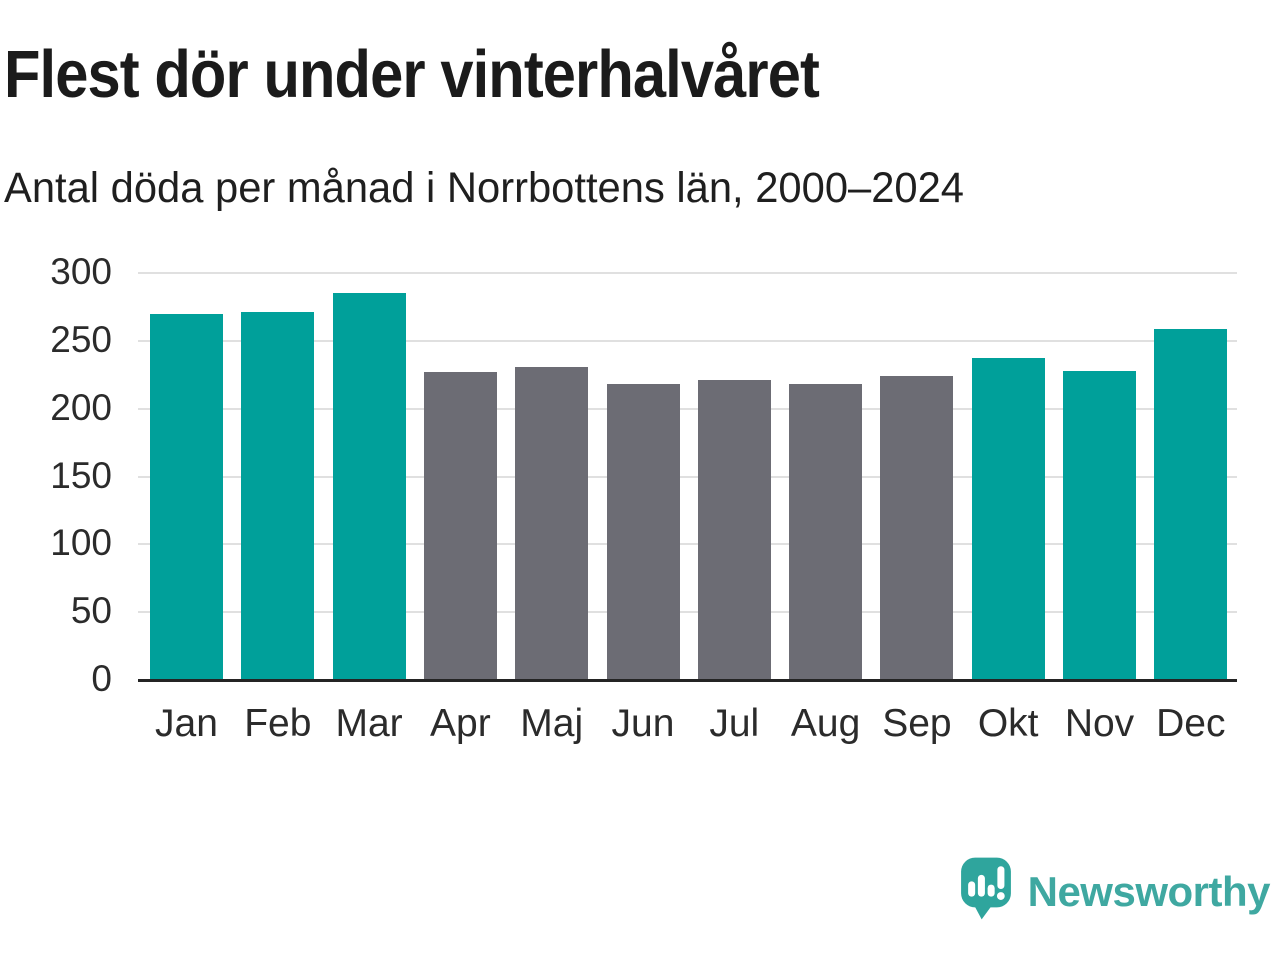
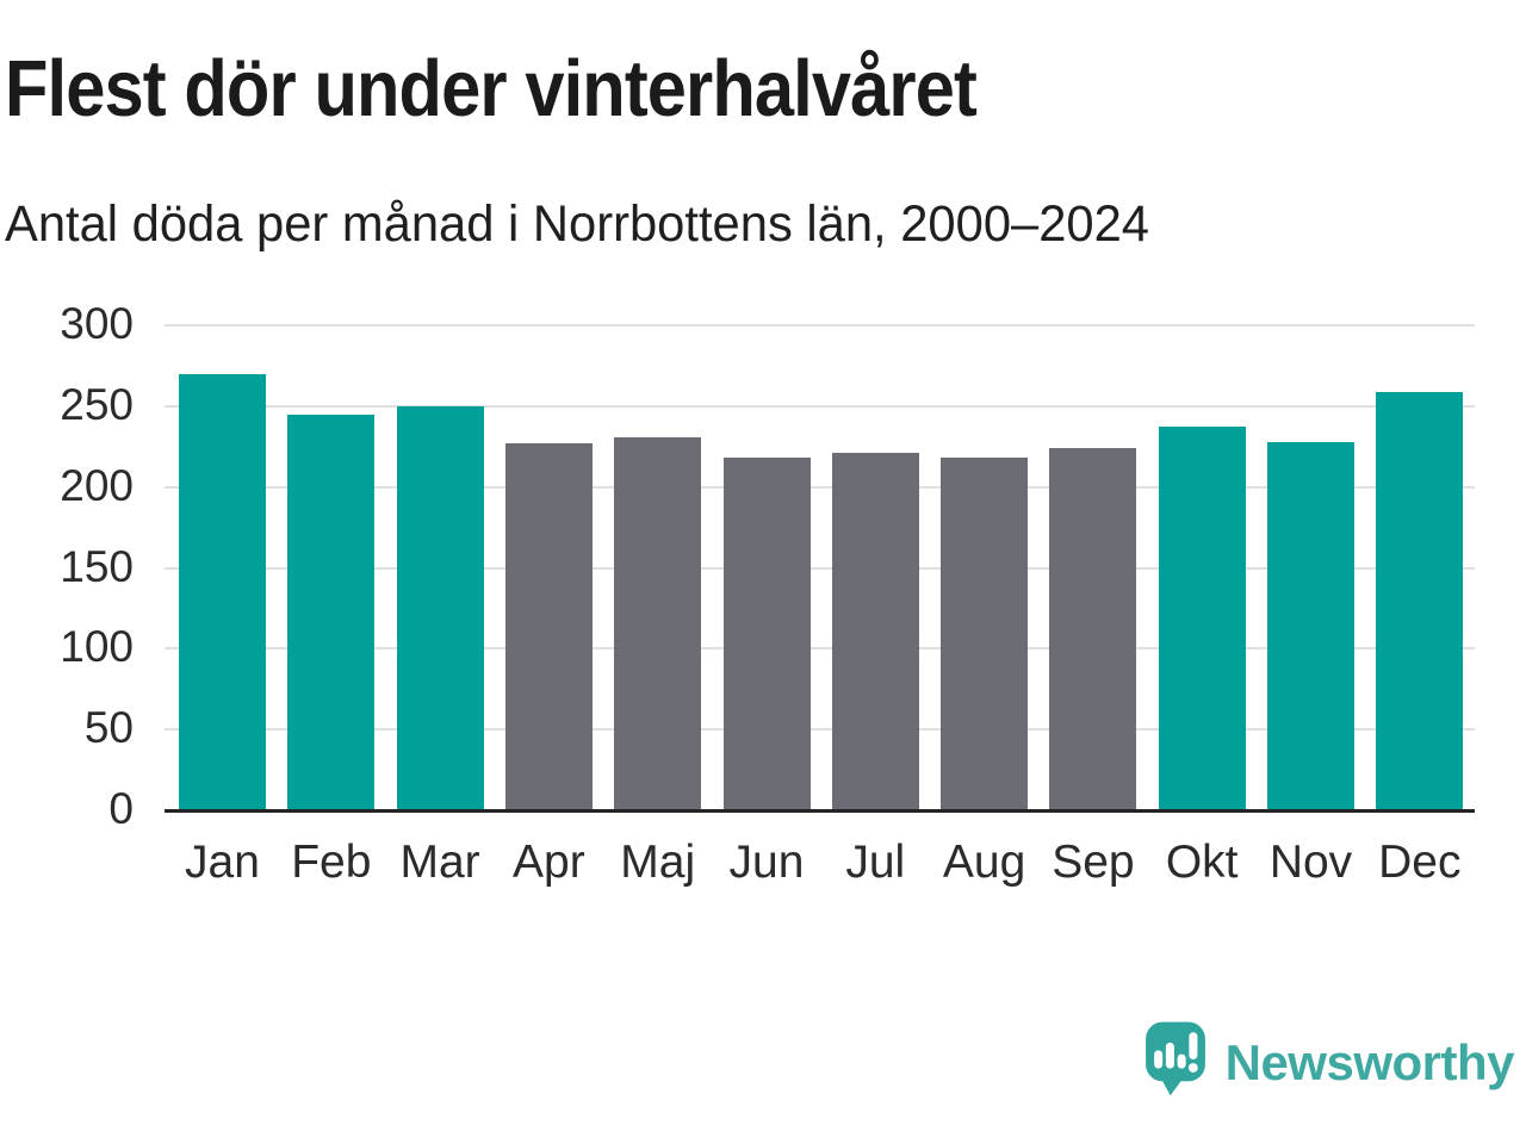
Feb: 271 -> 245
Mar: 285 -> 250
